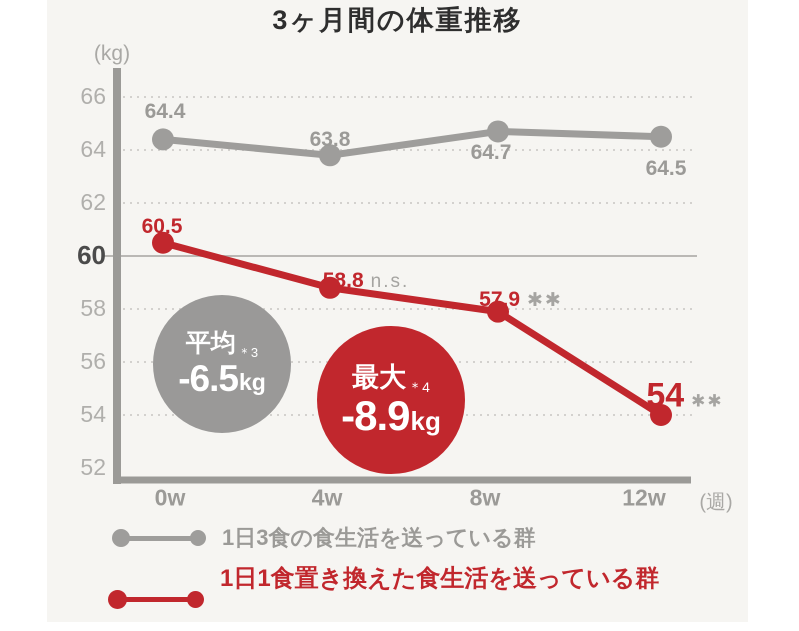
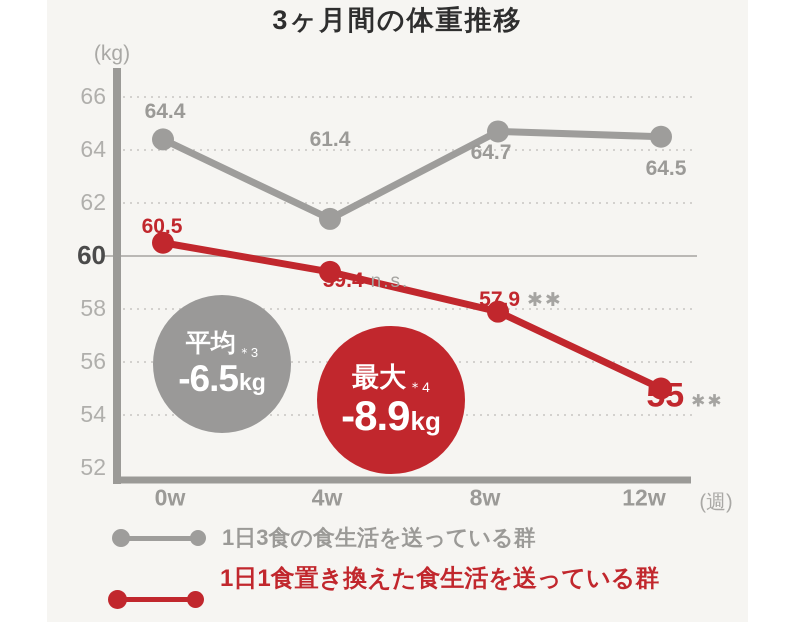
1日3食の食生活を送っている群/4w: 63.8 -> 61.4
1日1食置き換えた食生活を送っている群/4w: 58.8 -> 59.4
1日1食置き換えた食生活を送っている群/12w: 54 -> 55
